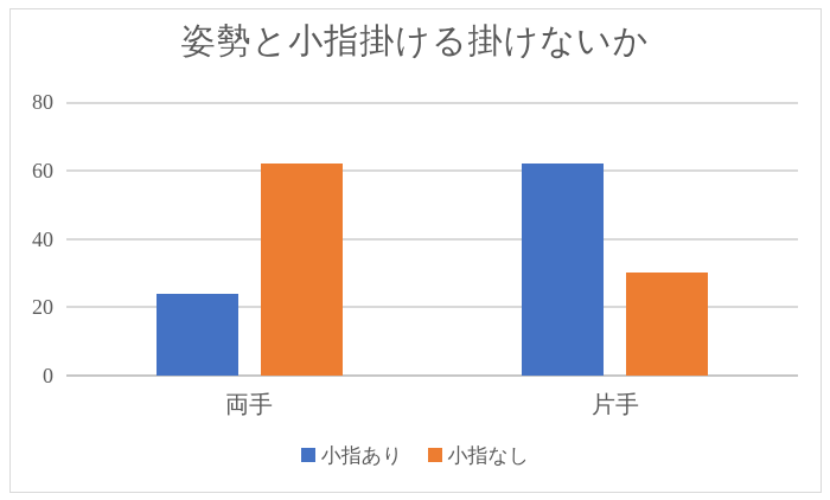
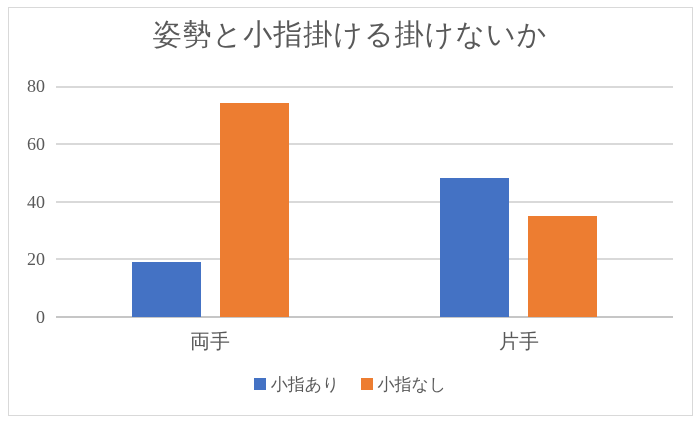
小指あり/両手: 24 -> 19
小指なし/両手: 62 -> 74
小指あり/片手: 62 -> 48
小指なし/片手: 30 -> 35
